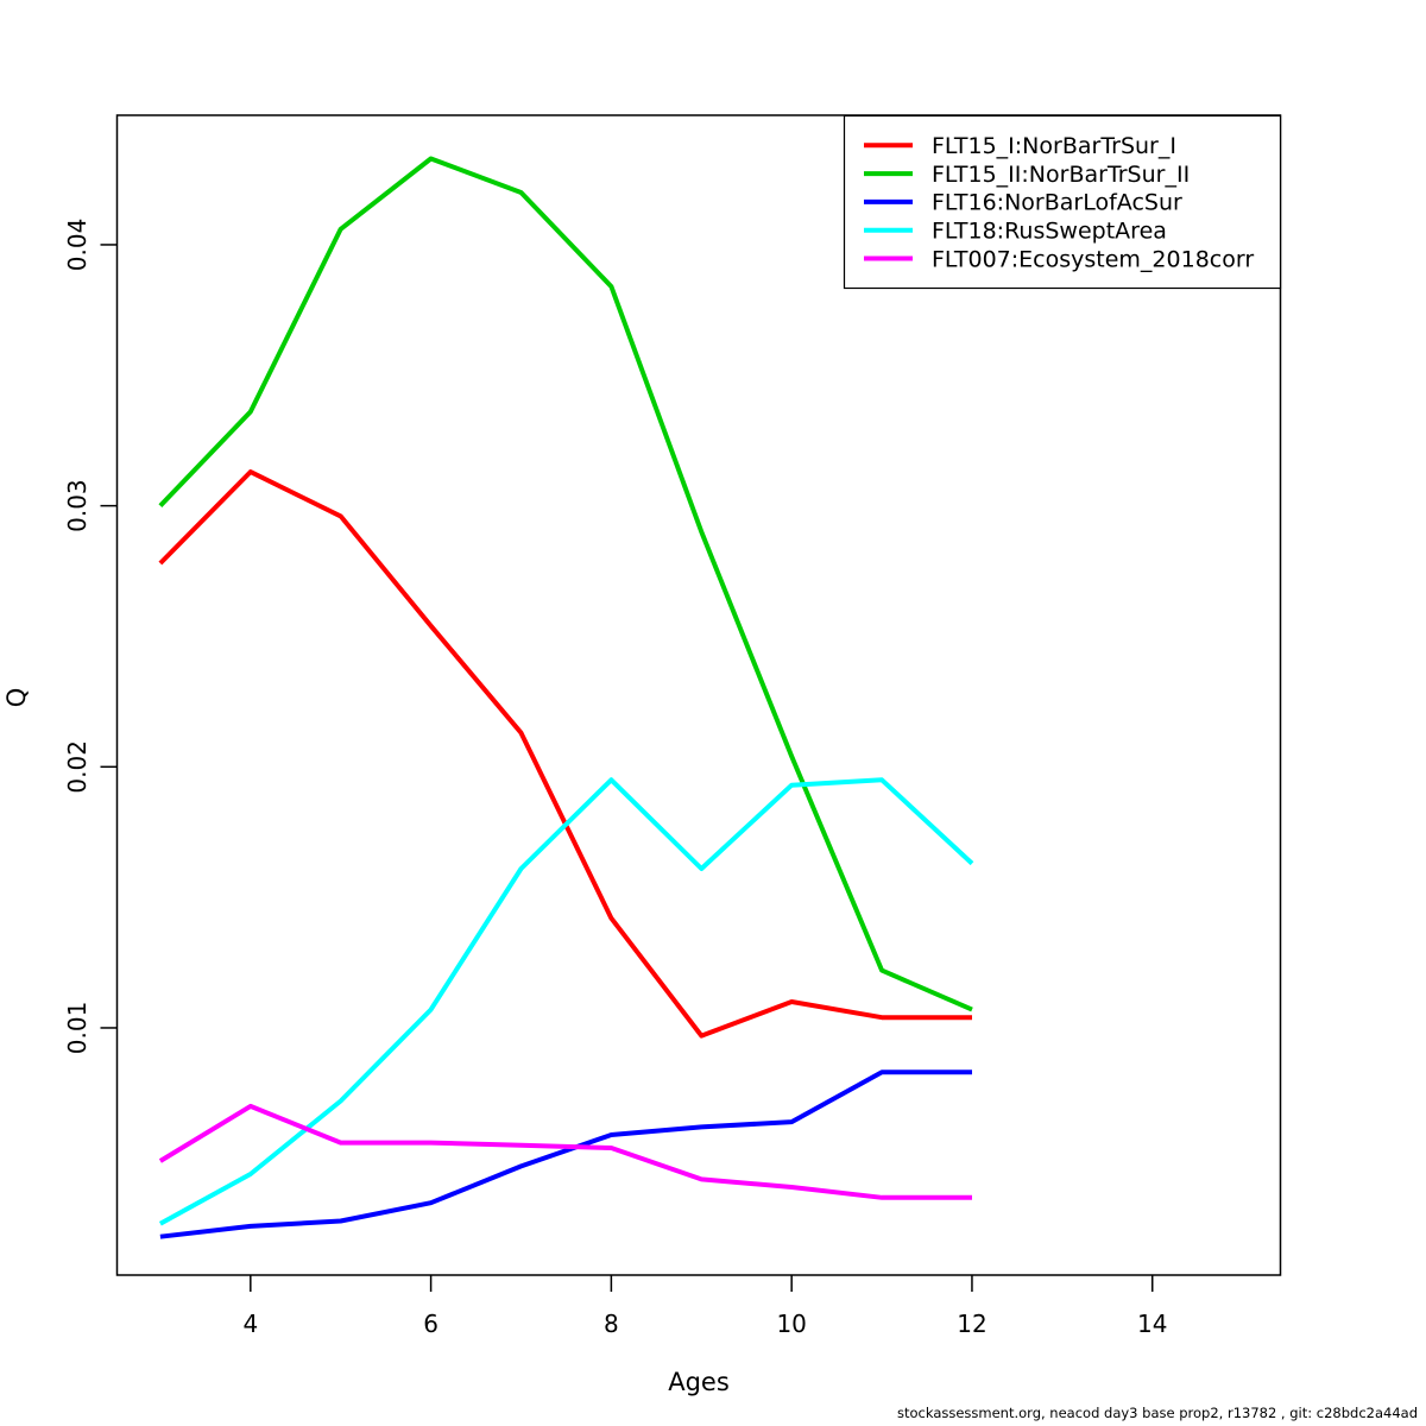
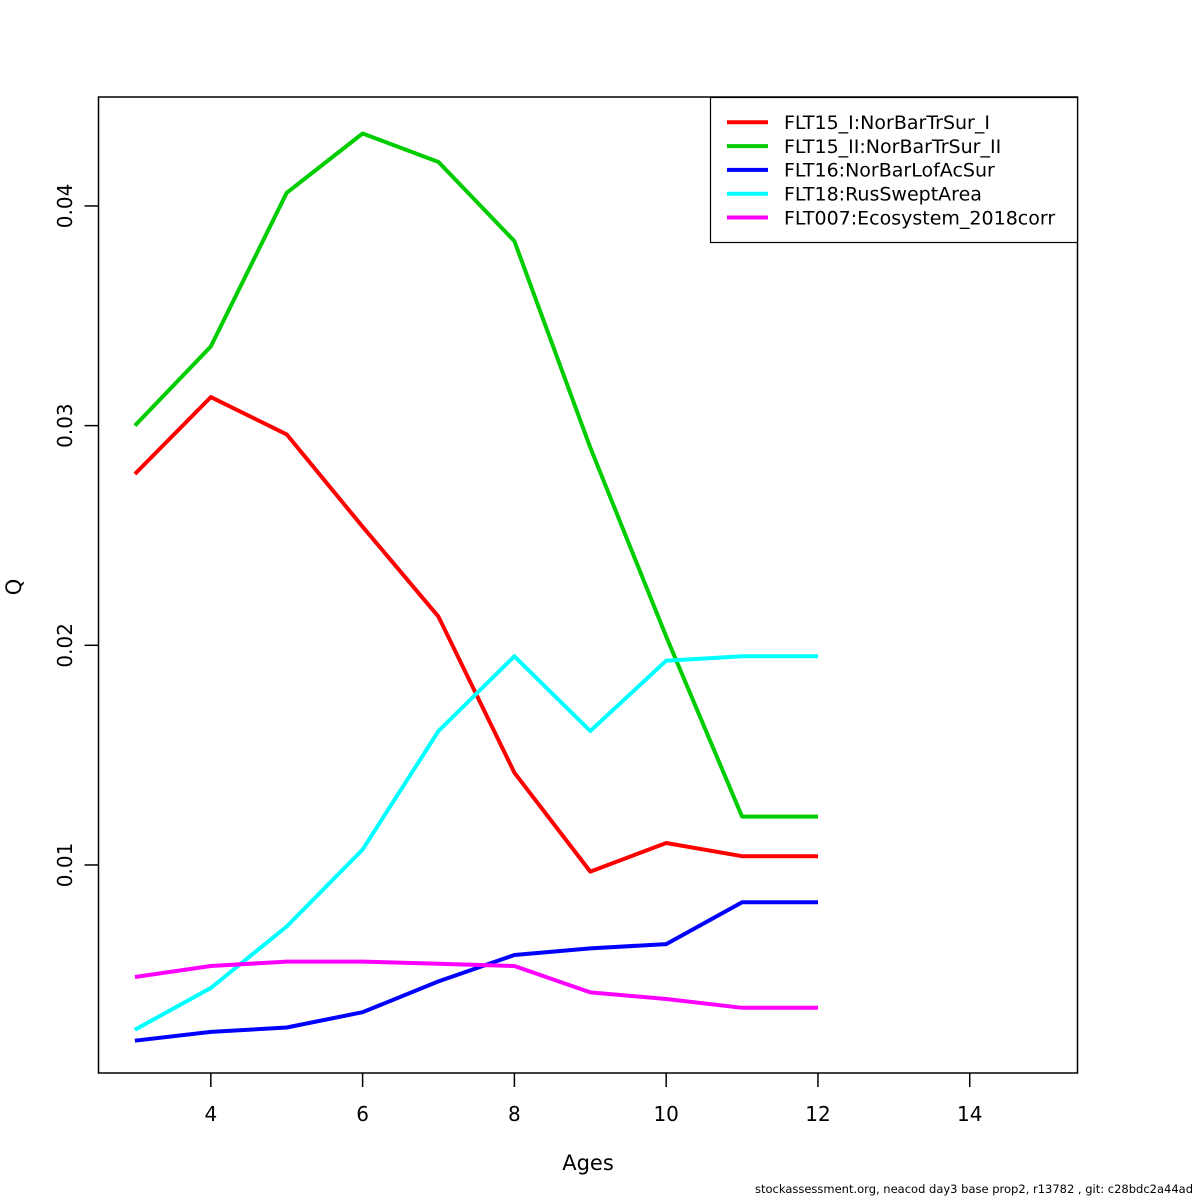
FLT007:Ecosystem_2018corr/4: 0.0070 -> 0.0054
FLT15_II:NorBarTrSur_II/12: 0.0107 -> 0.0122
FLT18:RusSweptArea/12: 0.0163 -> 0.0195
